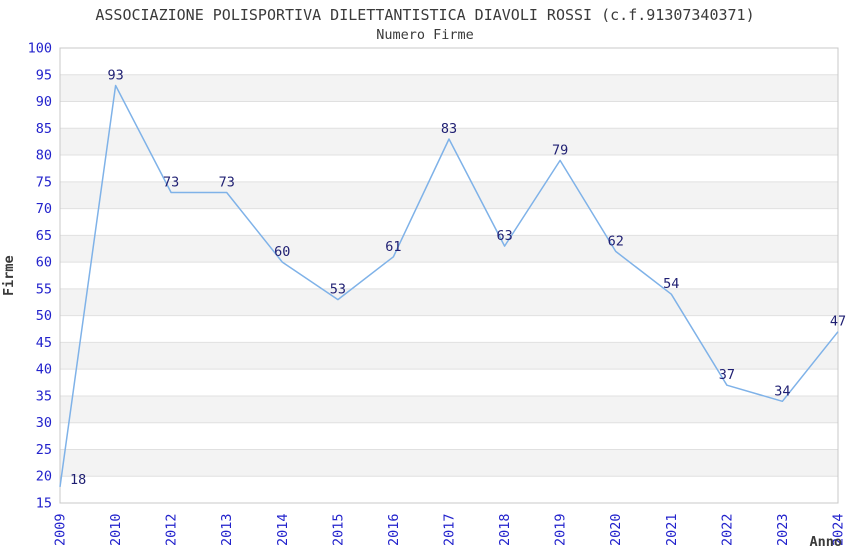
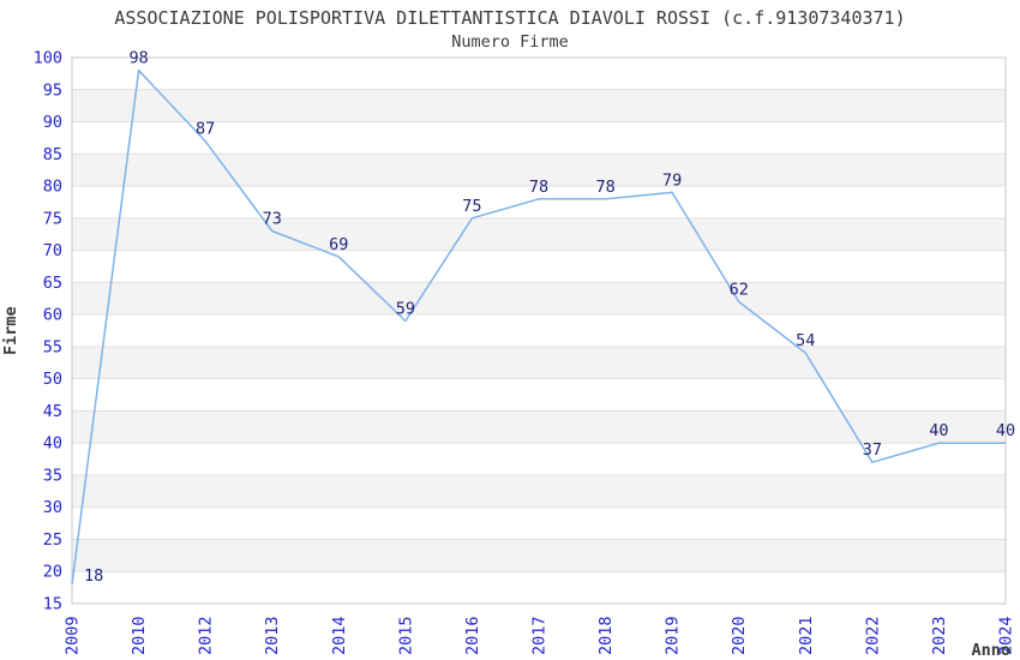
2010: 93 -> 98
2012: 73 -> 87
2014: 60 -> 69
2015: 53 -> 59
2016: 61 -> 75
2017: 83 -> 78
2018: 63 -> 78
2023: 34 -> 40
2024: 47 -> 40
